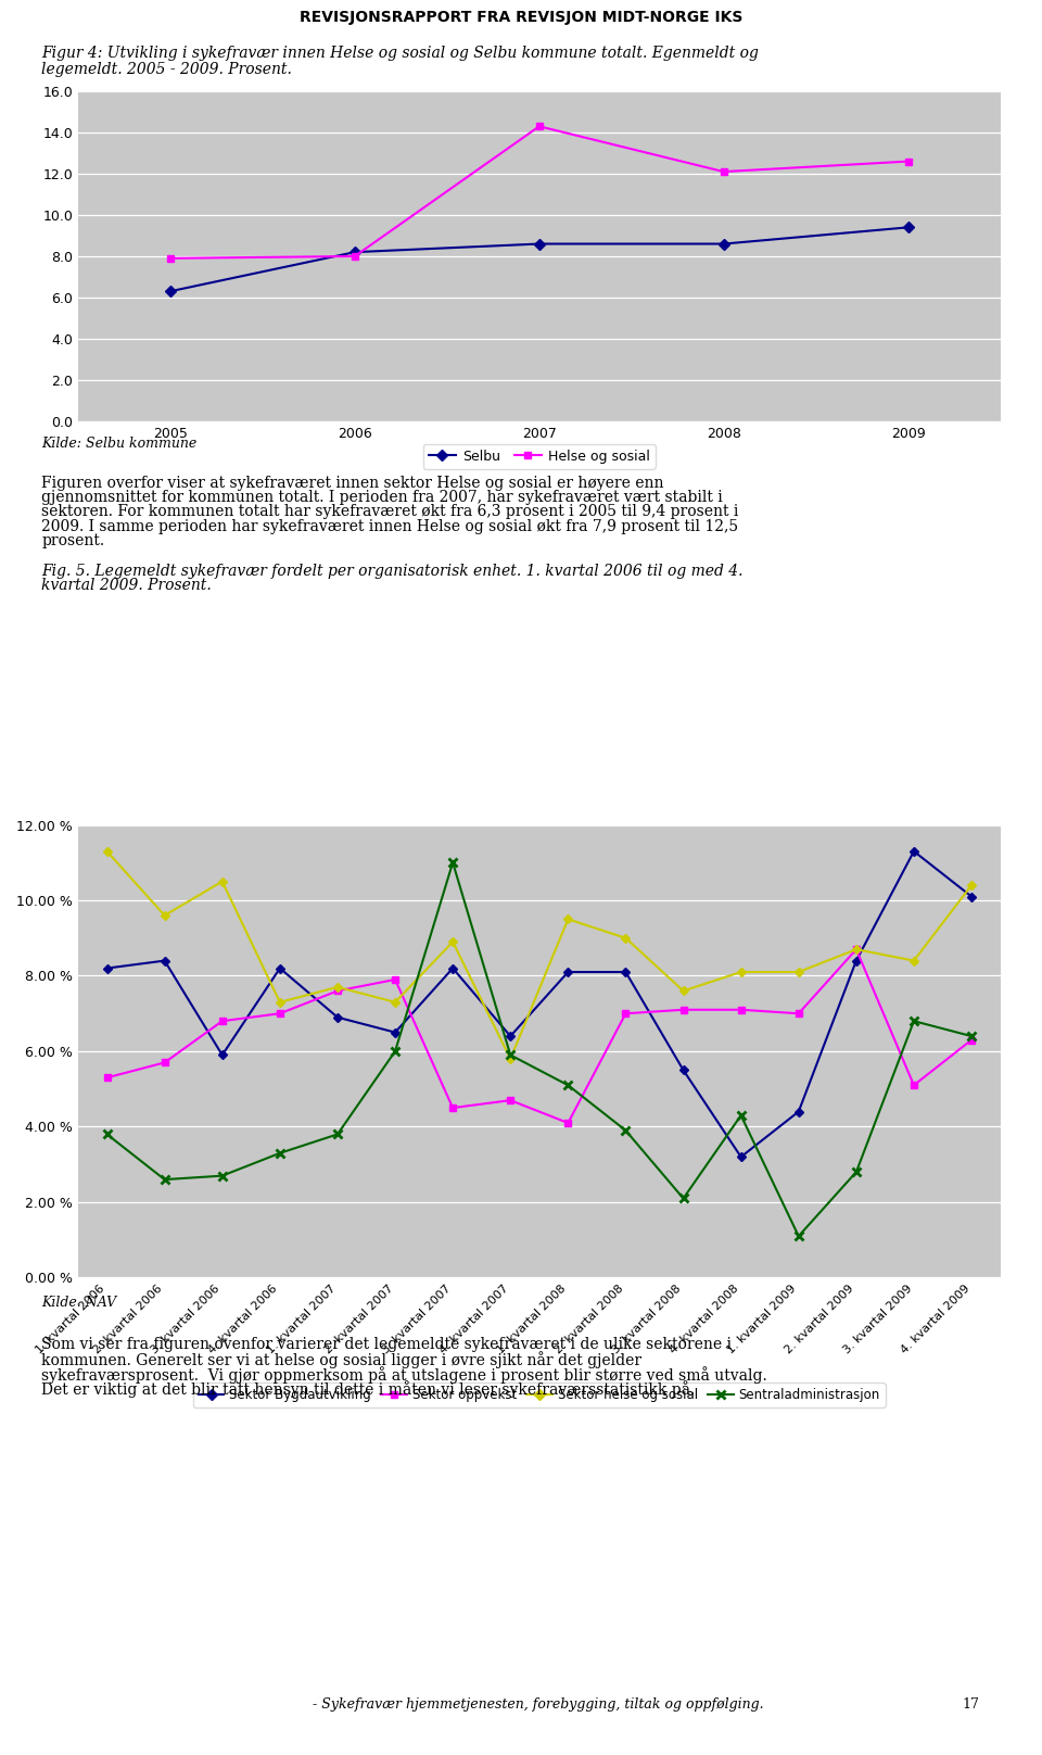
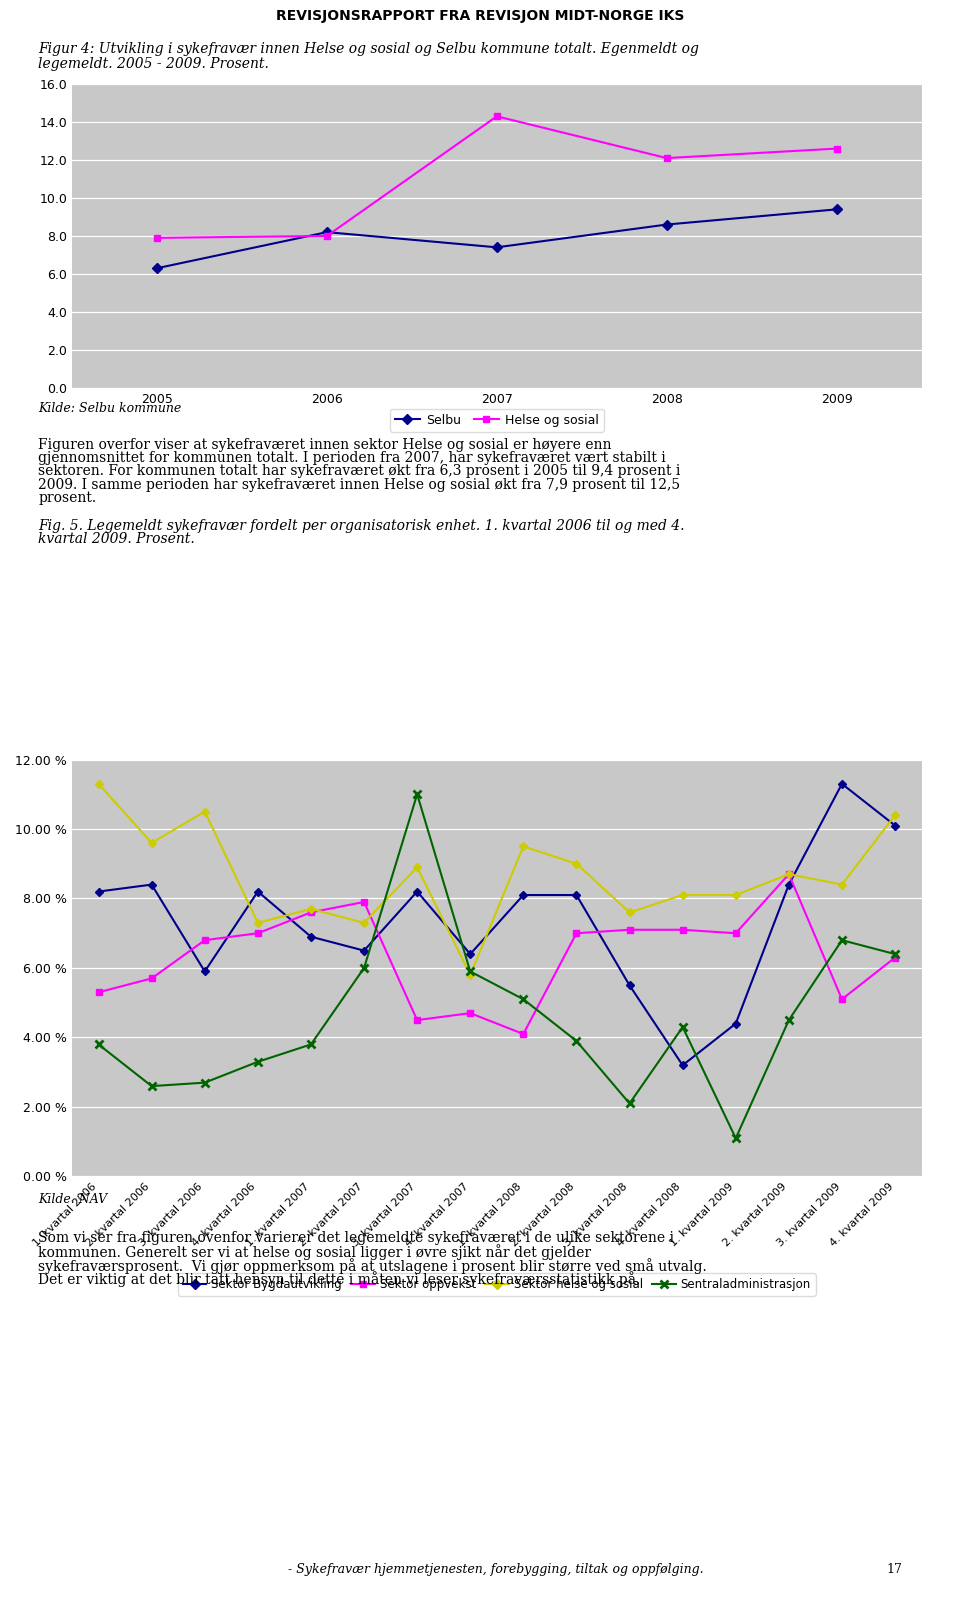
Selbu/2007: 8.6 -> 7.4
Sentraladministrasjon/2. kvartal 2009: 2.8 % -> 4.5 %
